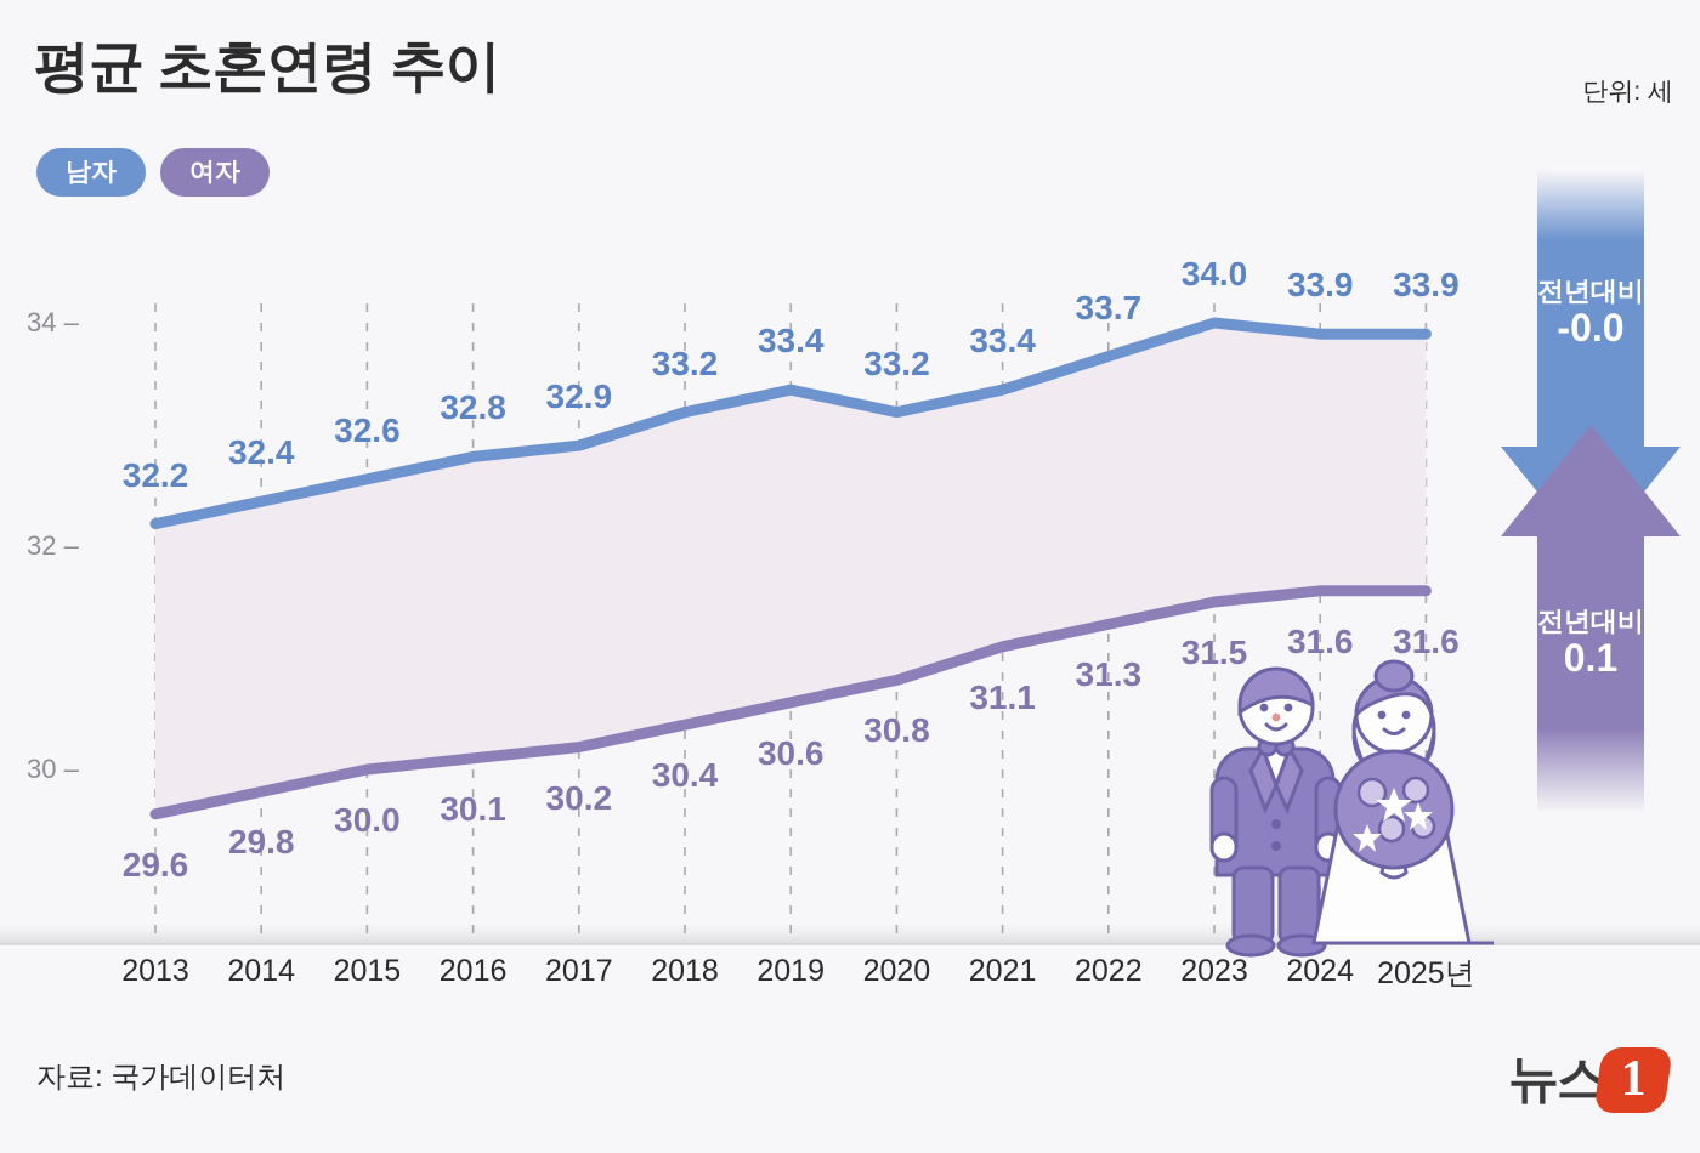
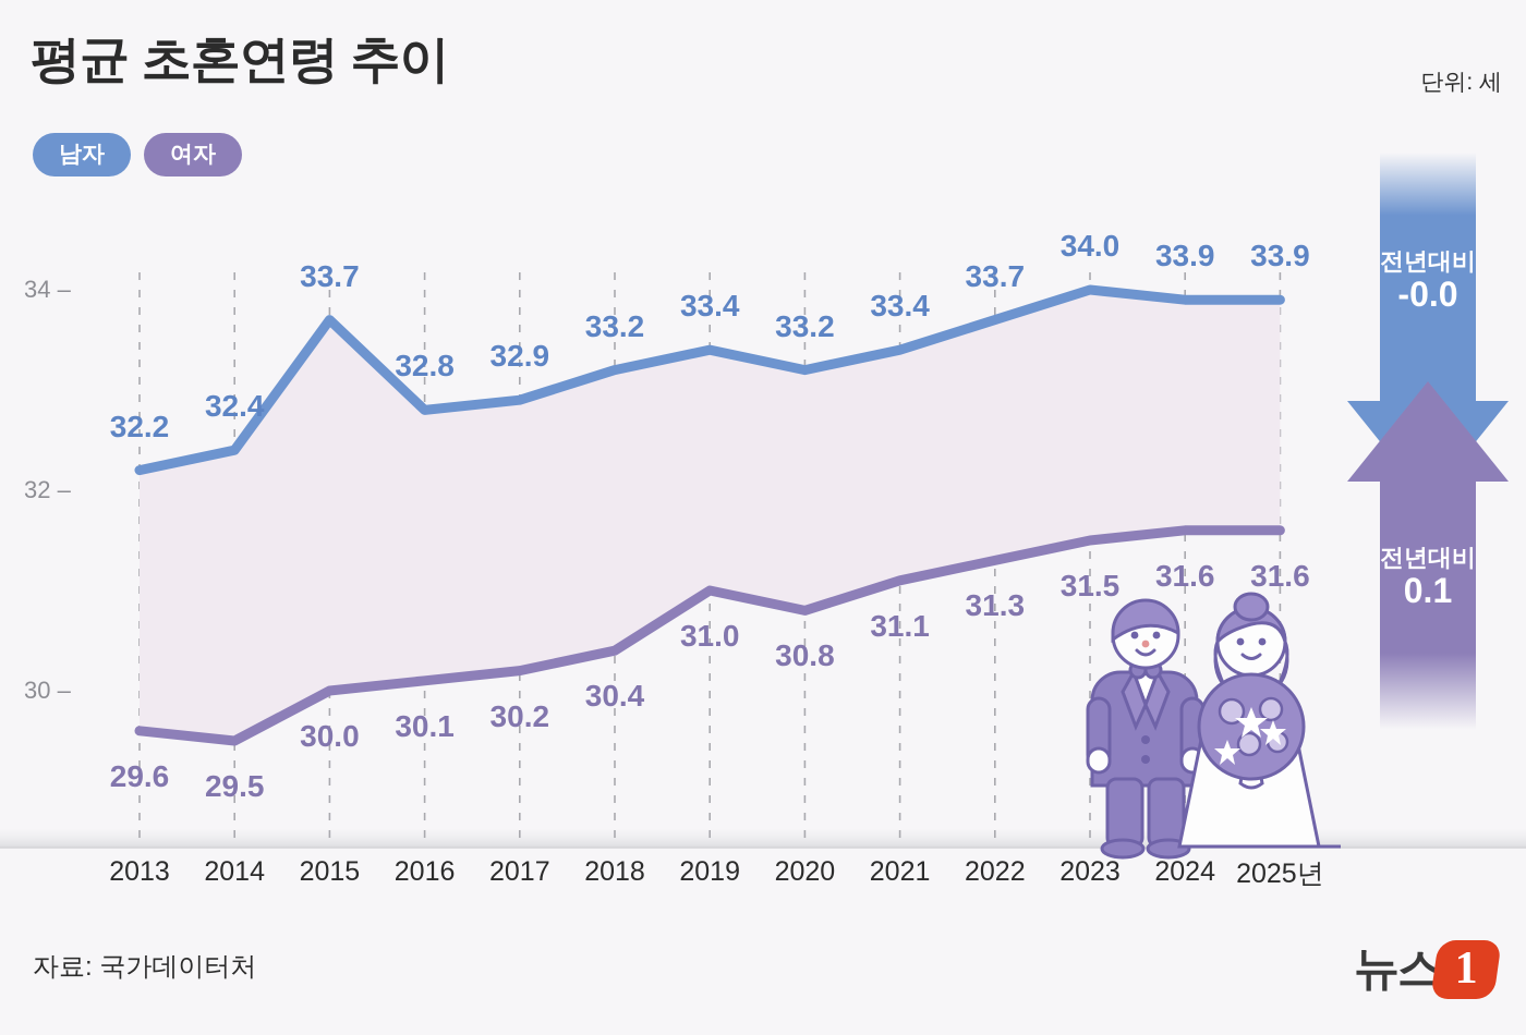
여자/2014: 29.8 -> 29.5
남자/2015: 32.6 -> 33.7
여자/2019: 30.6 -> 31.0
